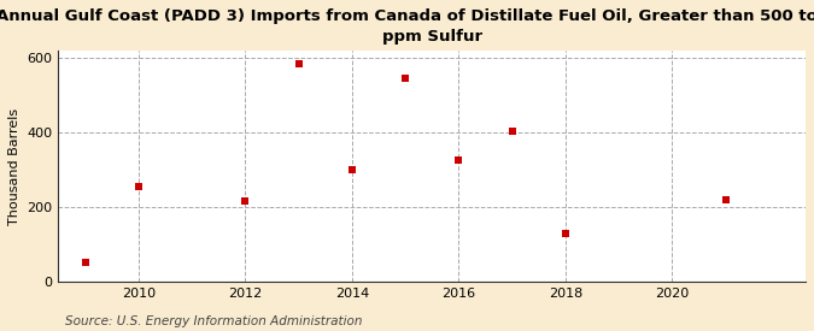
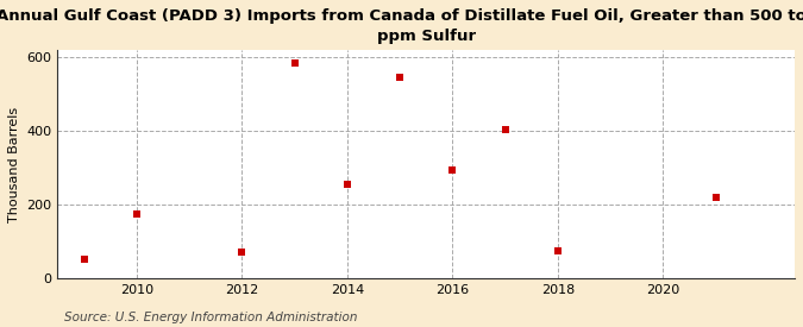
2010: 255 -> 175
2012: 215 -> 70
2014: 300 -> 255
2016: 325 -> 295
2018: 130 -> 75
